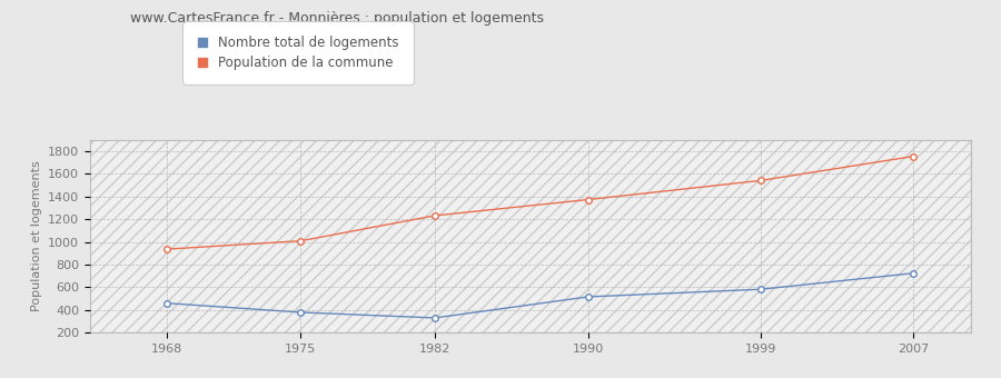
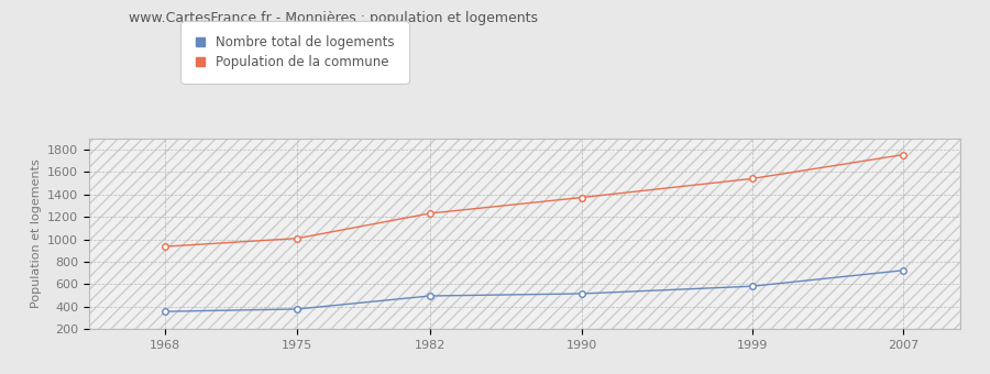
Nombre total de logements/1968: 460 -> 360
Nombre total de logements/1982: 330 -> 500
